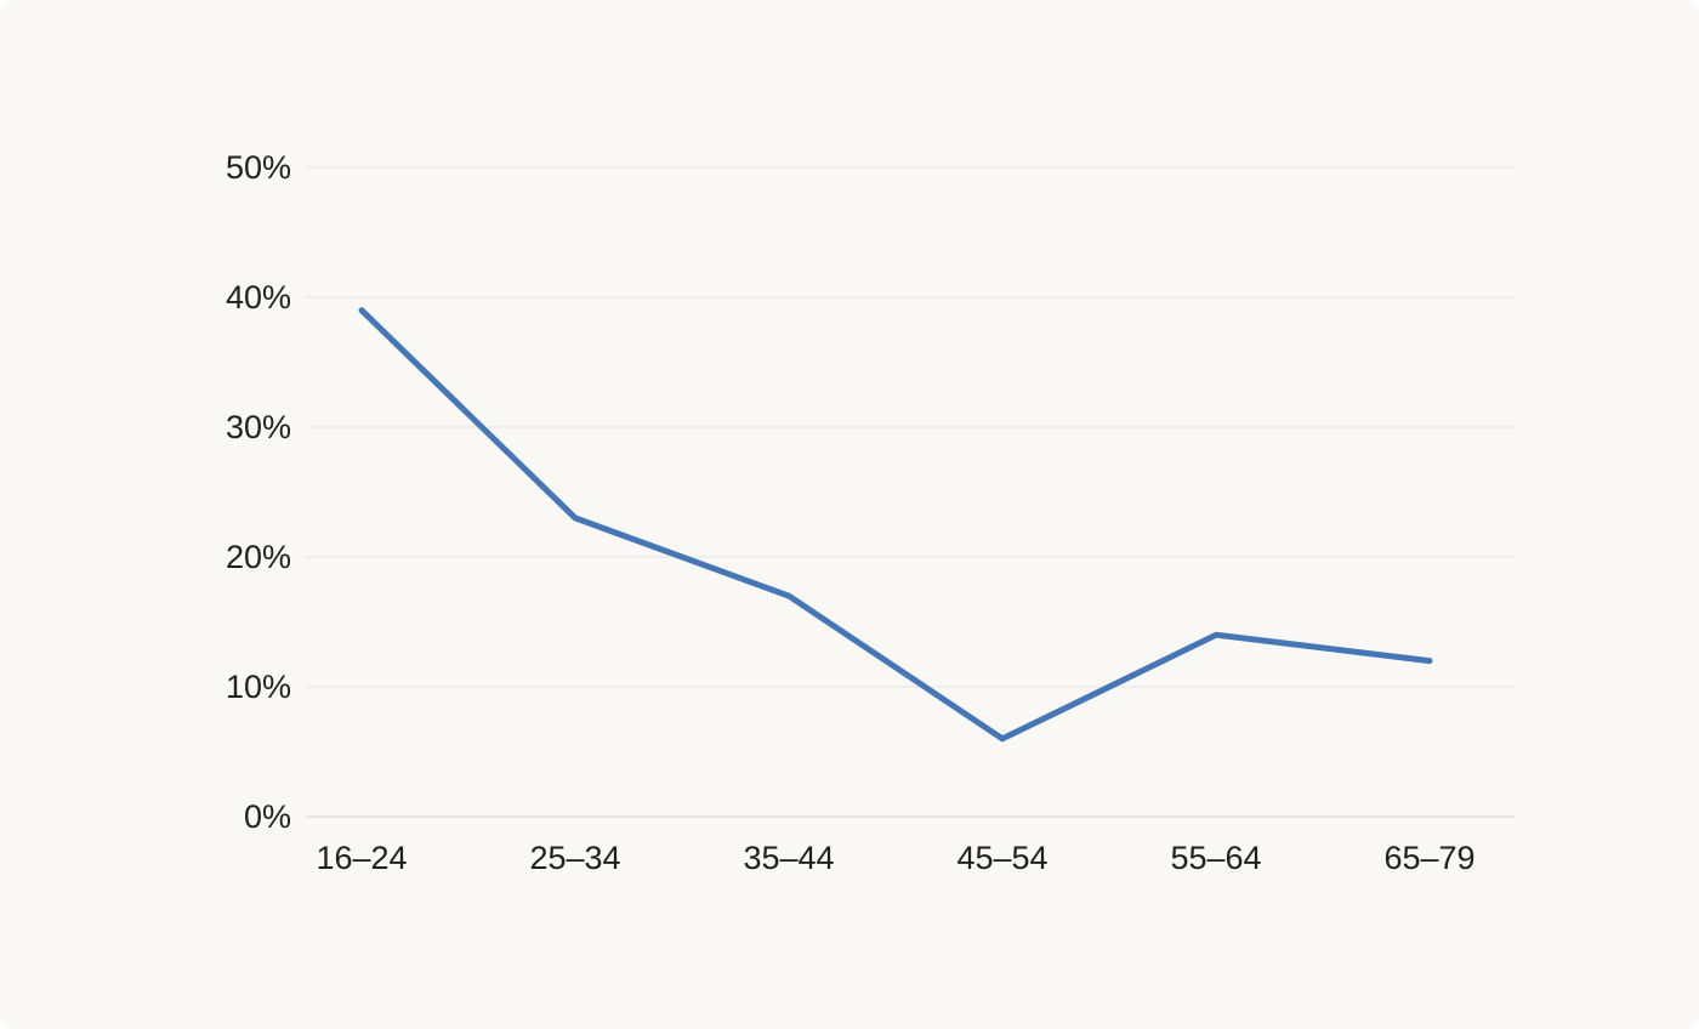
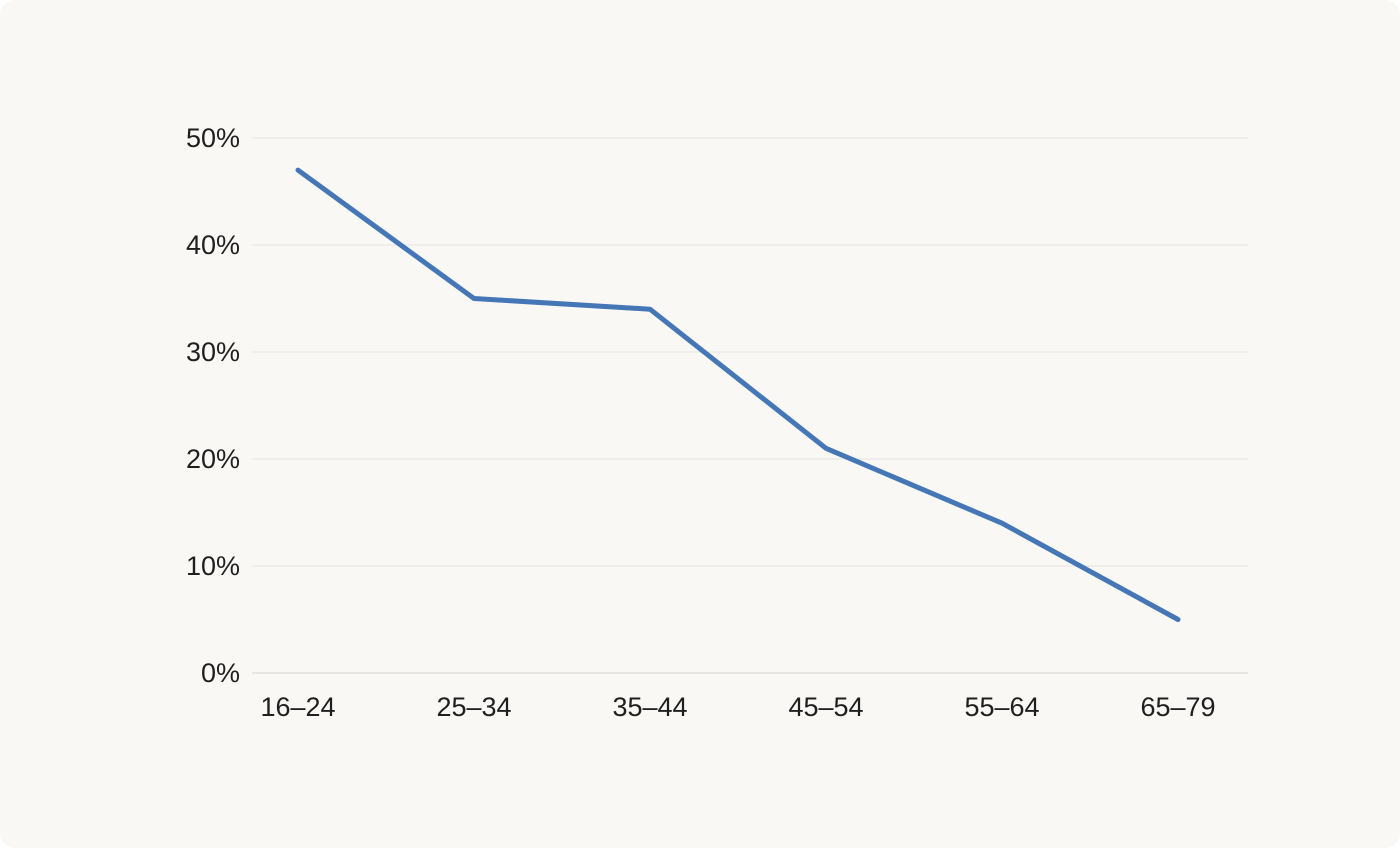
16–24: 39% -> 47%
25–34: 23% -> 35%
35–44: 17% -> 34%
45–54: 6% -> 21%
65–79: 12% -> 5%
